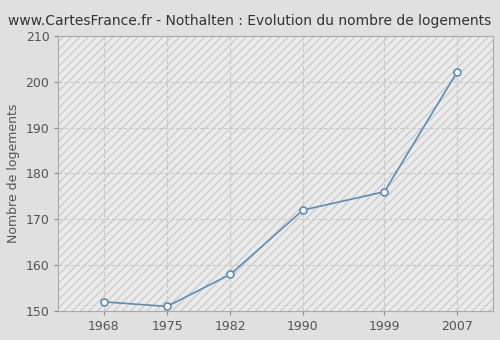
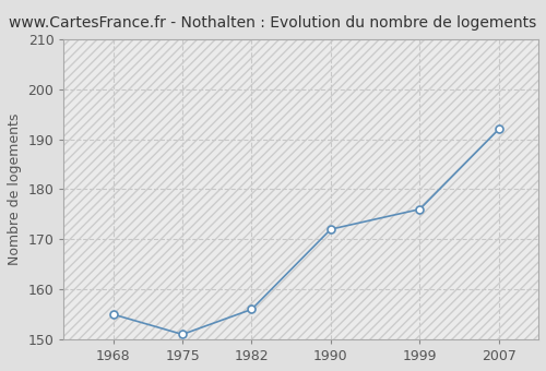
1968: 152 -> 155
1982: 158 -> 156
2007: 202 -> 192
